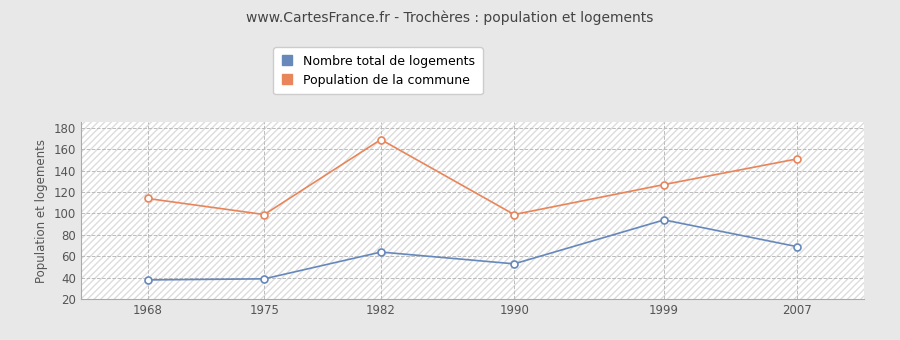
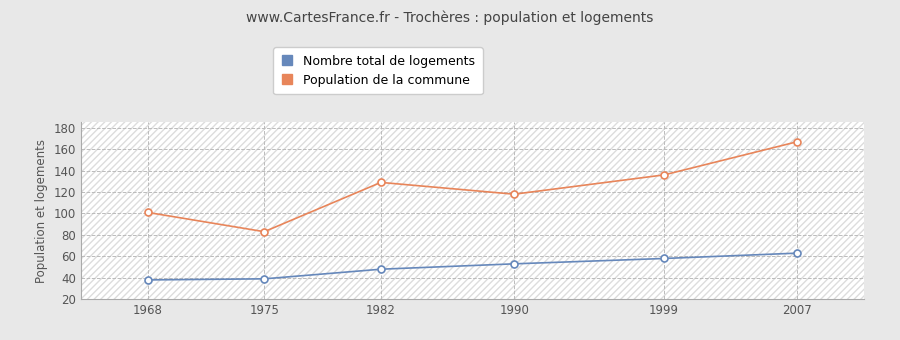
Population de la commune/1968: 114 -> 101
Population de la commune/1975: 99 -> 83
Nombre total de logements/1982: 64 -> 48
Population de la commune/1982: 169 -> 129
Population de la commune/1990: 99 -> 118
Nombre total de logements/1999: 94 -> 58
Population de la commune/1999: 127 -> 136
Nombre total de logements/2007: 69 -> 63
Population de la commune/2007: 151 -> 167
